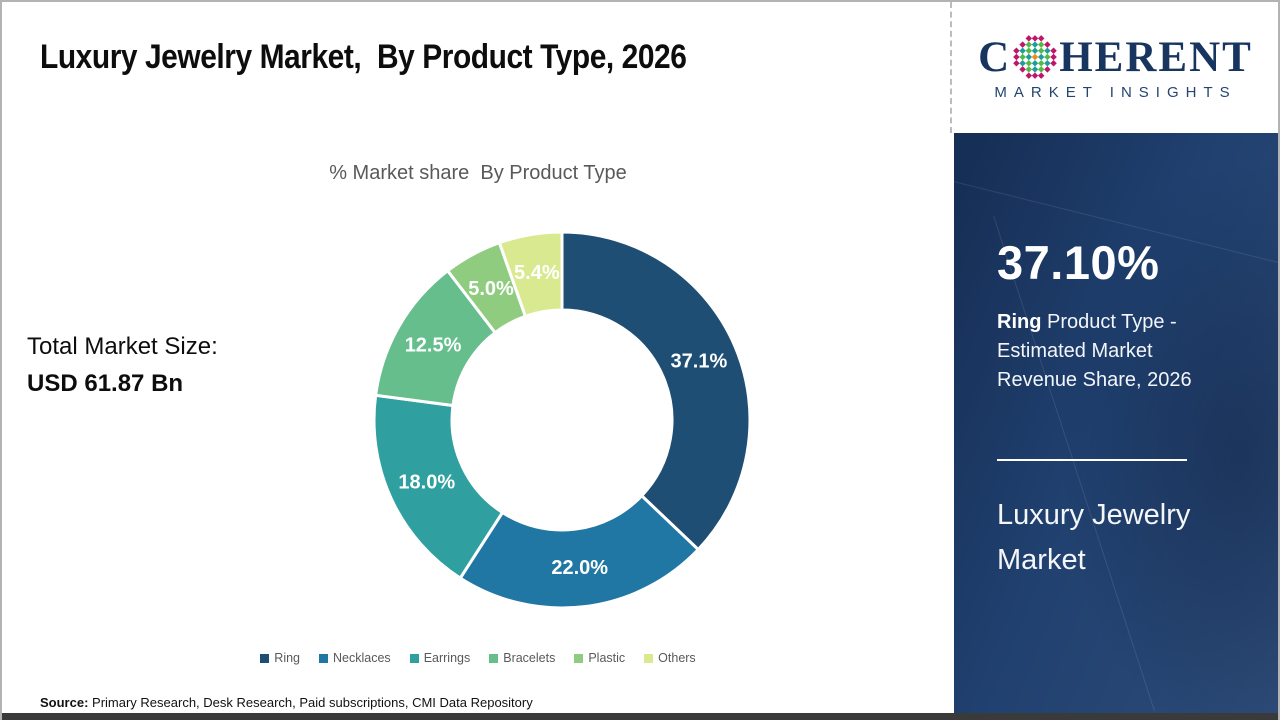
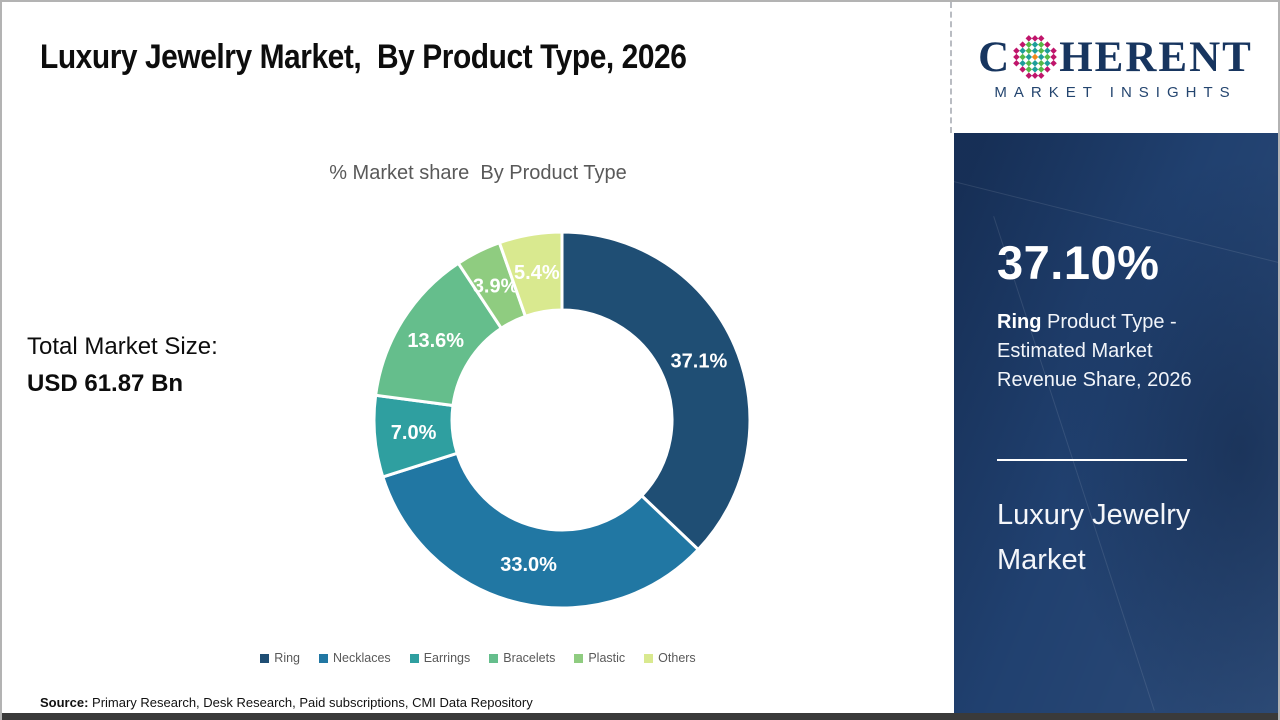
Necklaces: 22.0% -> 33.0%
Earrings: 18.0% -> 7.0%
Bracelets: 12.5% -> 13.6%
Plastic: 5.0% -> 3.9%
